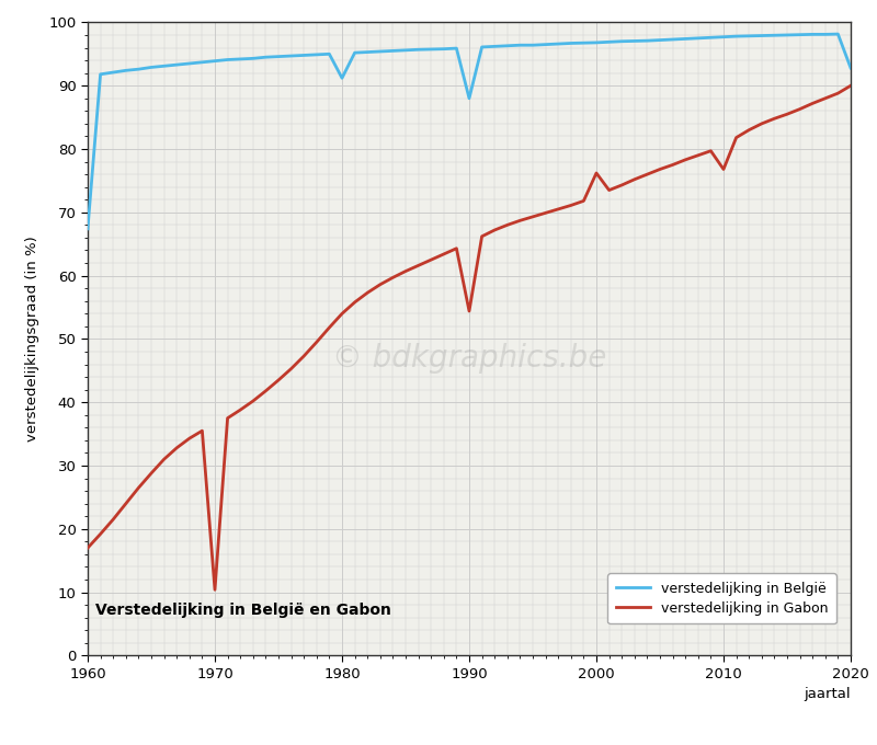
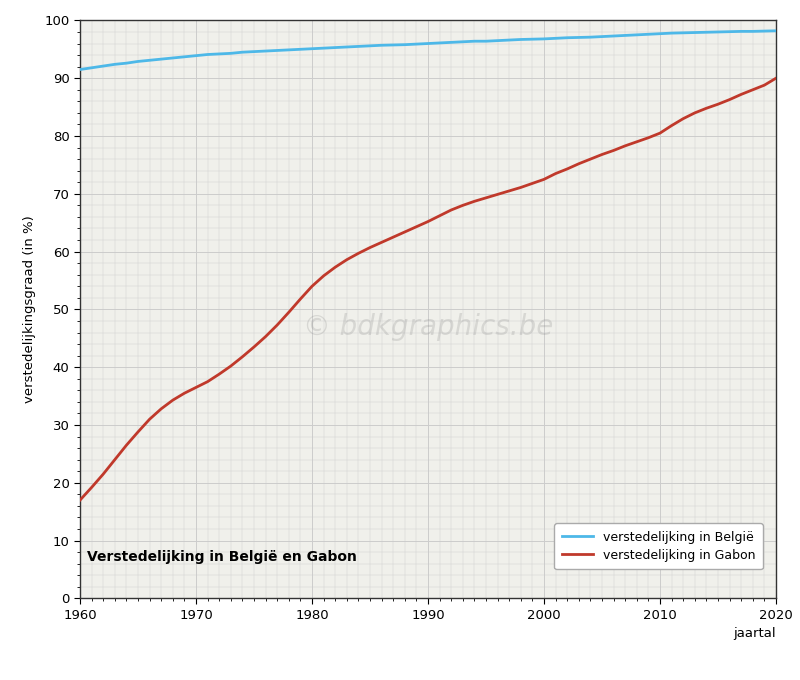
verstedelijking in België/1960: 67.4 -> 91.5
verstedelijking in Gabon/1970: 10.4 -> 36.5
verstedelijking in België/1980: 91.2 -> 95.1
verstedelijking in België/1990: 88.0 -> 96.0
verstedelijking in Gabon/1990: 54.4 -> 65.2
verstedelijking in Gabon/2000: 76.2 -> 72.5
verstedelijking in Gabon/2010: 76.8 -> 80.5
verstedelijking in België/2020: 92.8 -> 98.2
